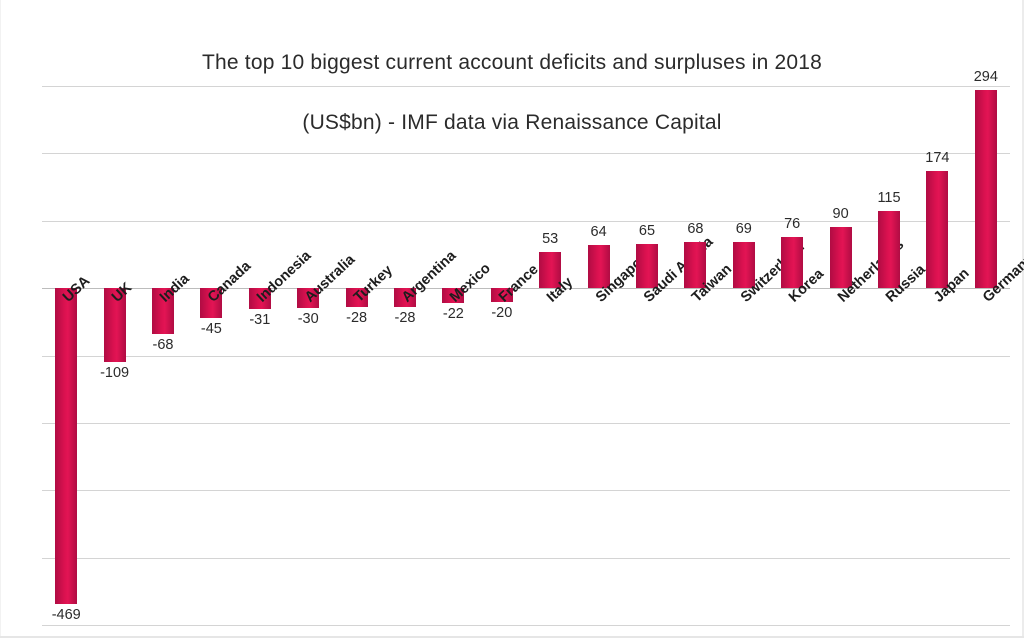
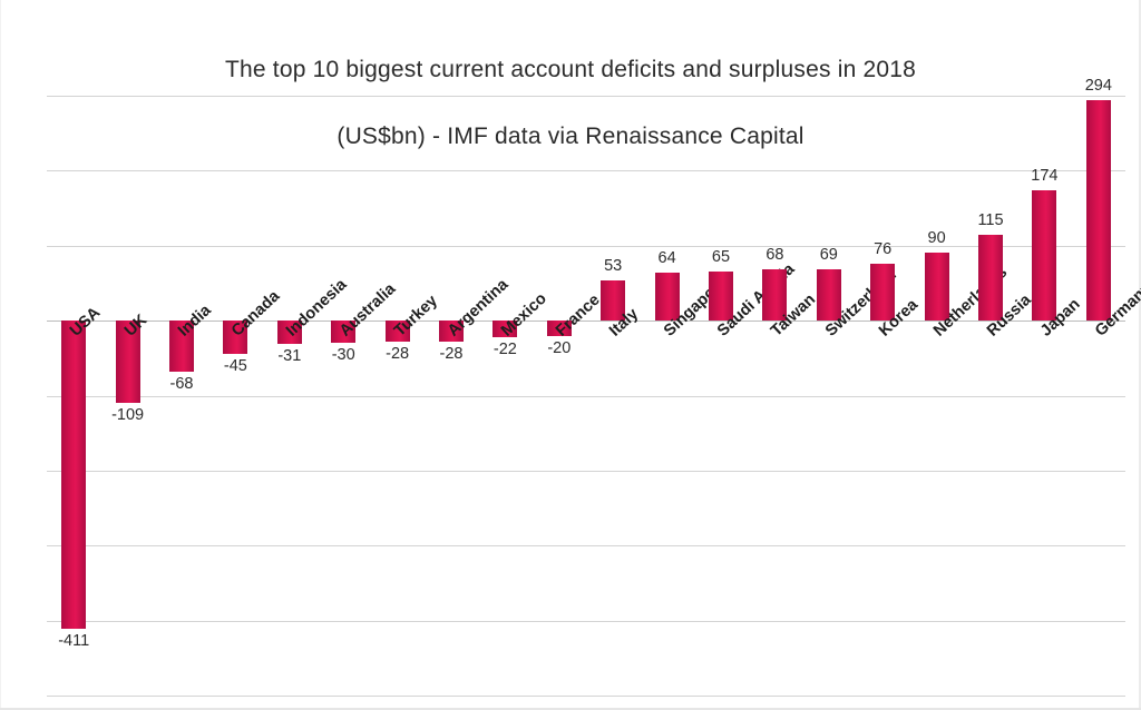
USA: -469 -> -411
